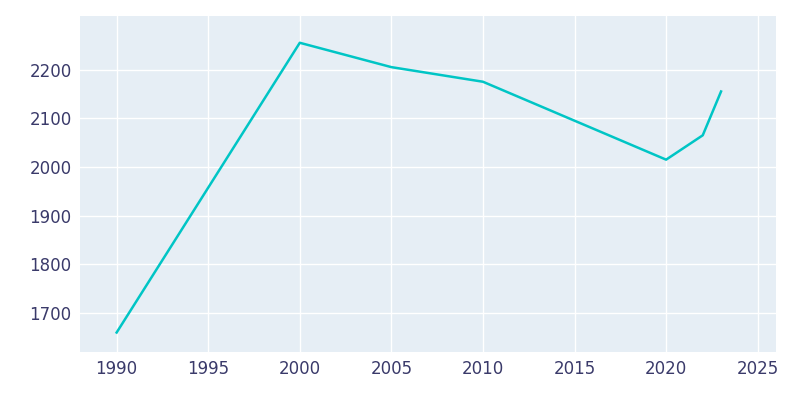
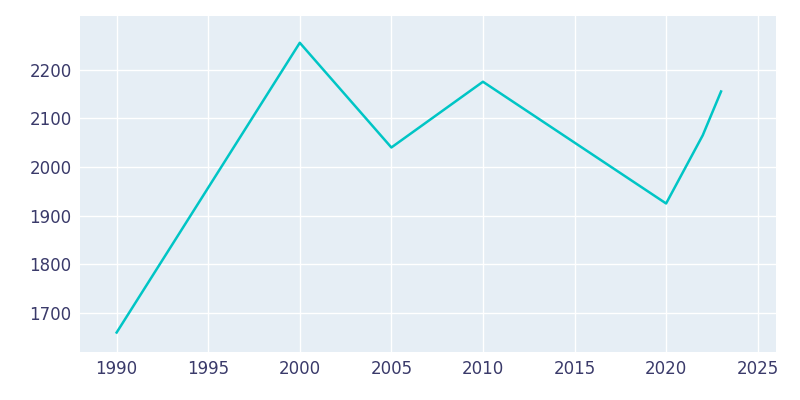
2005: 2205 -> 2040
2020: 2015 -> 1925
